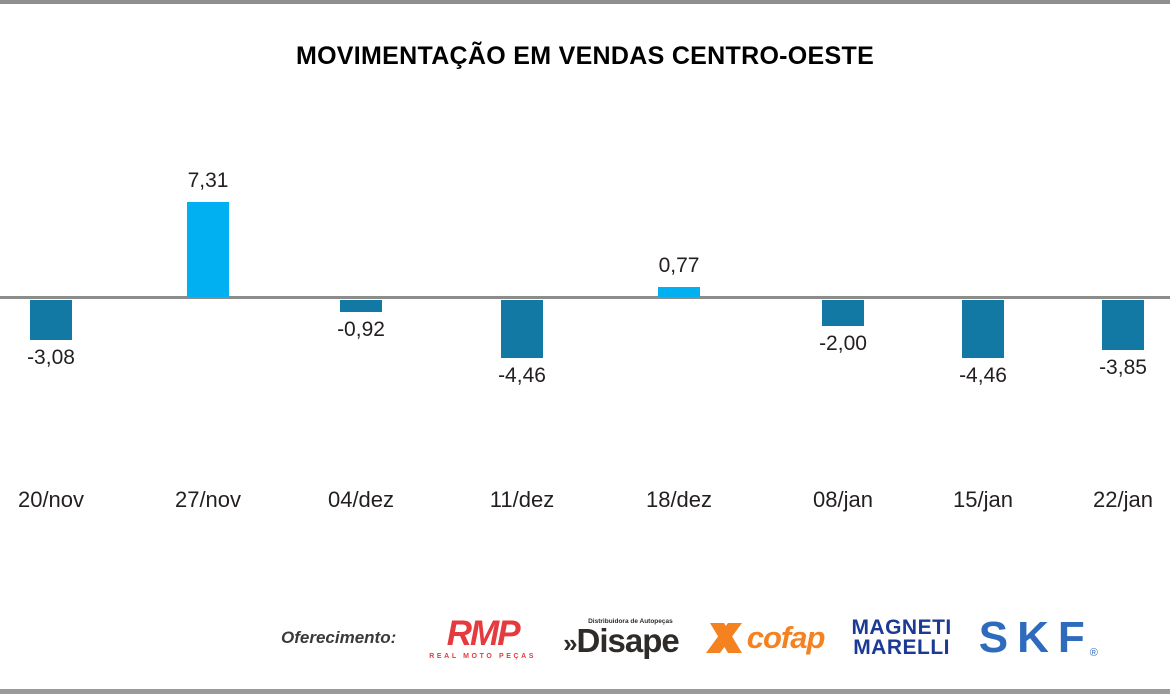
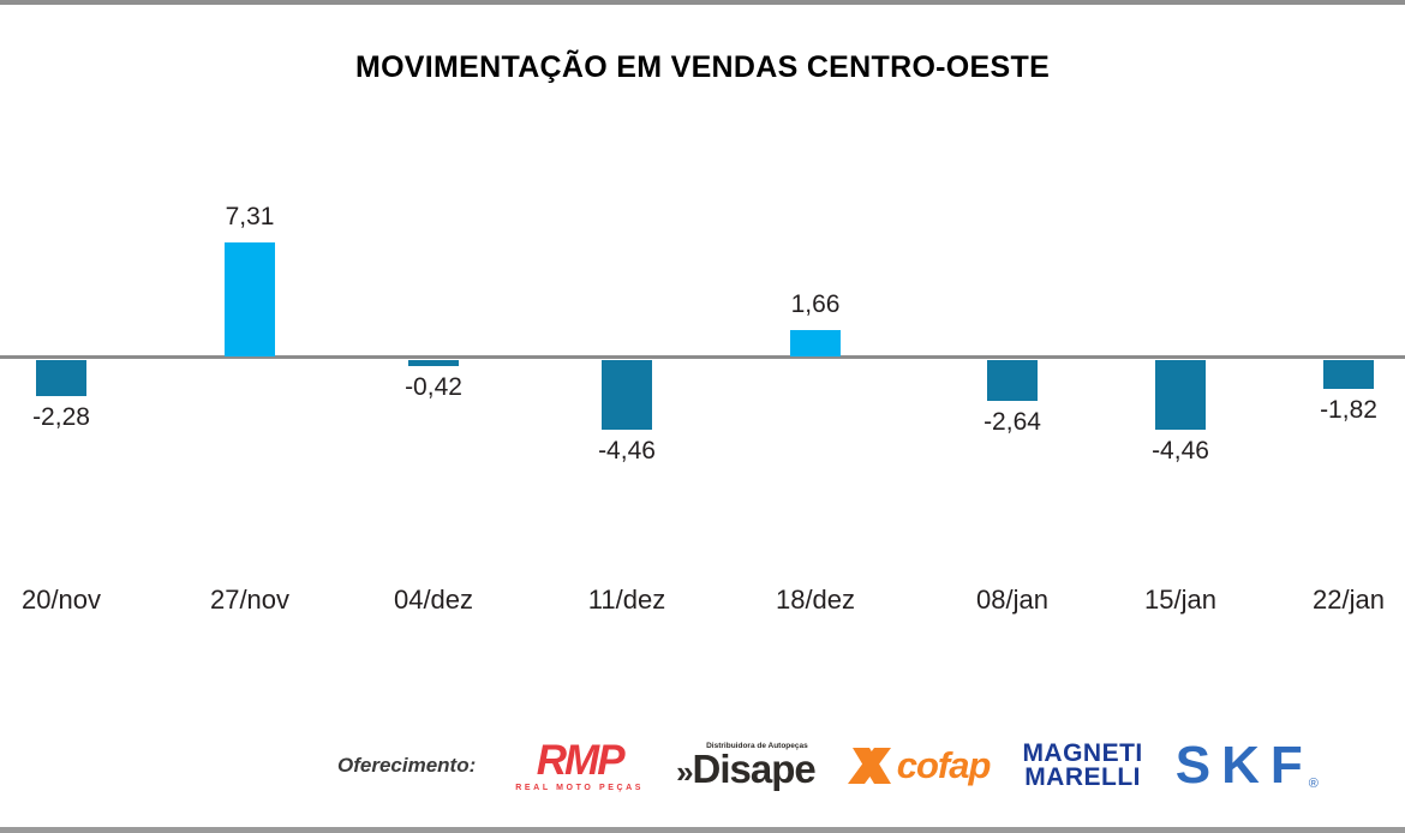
20/nov: -3,08 -> -2,28
04/dez: -0,92 -> -0,42
18/dez: 0,77 -> 1,66
08/jan: -2,00 -> -2,64
22/jan: -3,85 -> -1,82
